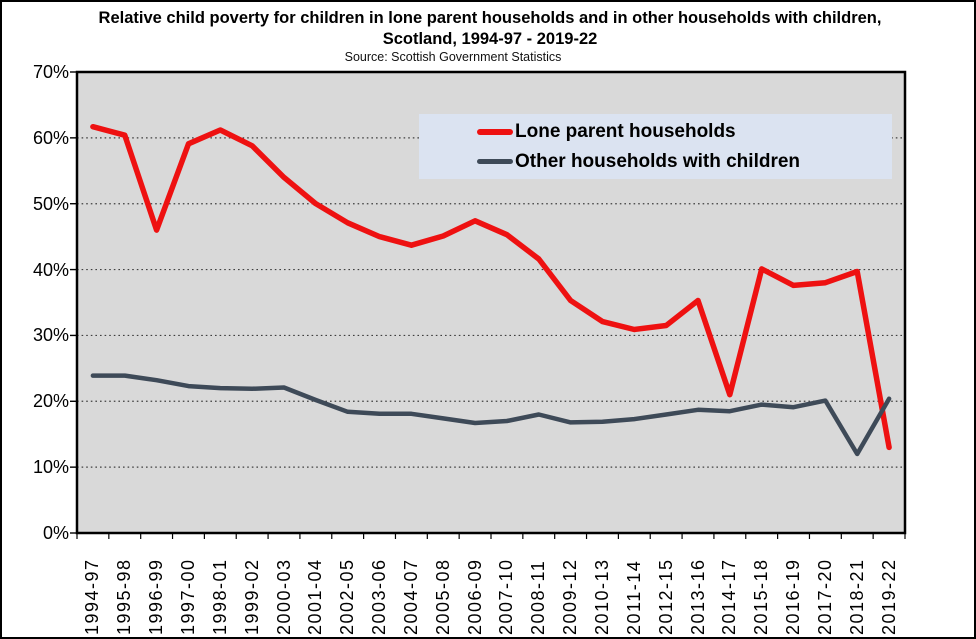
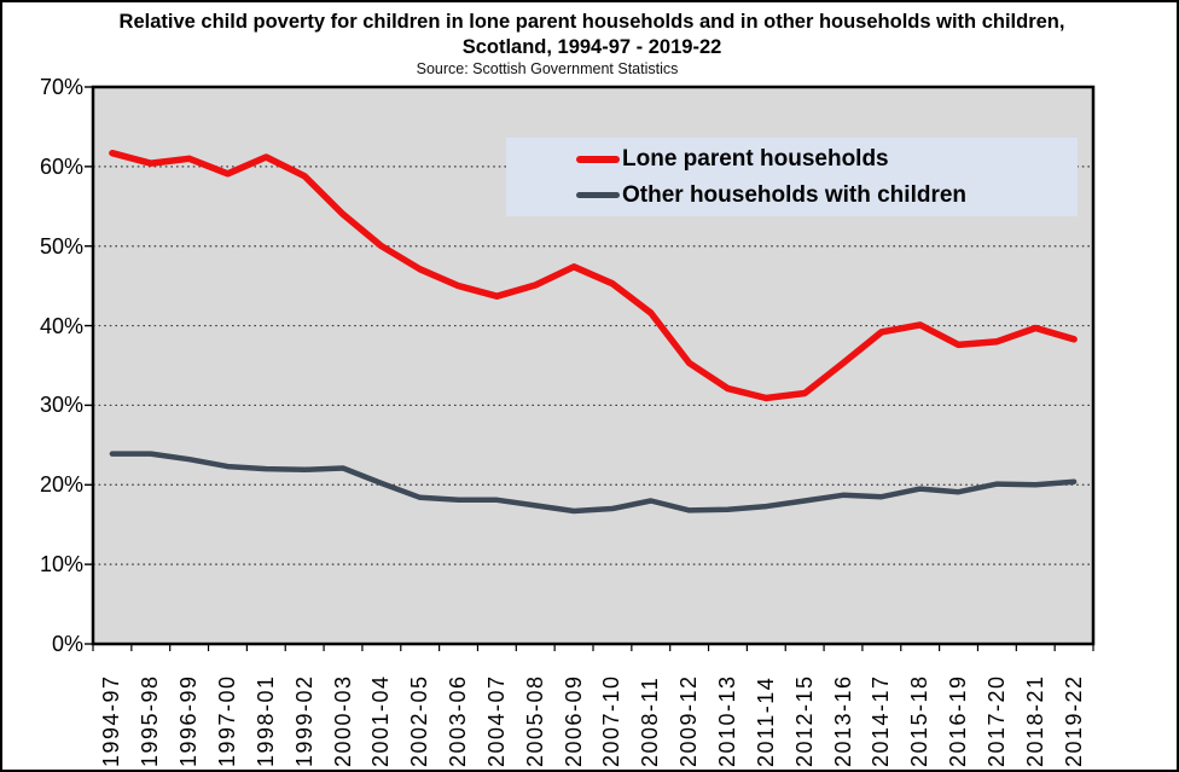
Lone parent households/1996-99: 46% -> 61%
Lone parent households/2014-17: 21% -> 39%
Other households with children/2018-21: 12% -> 20%
Lone parent households/2019-22: 13% -> 38%
